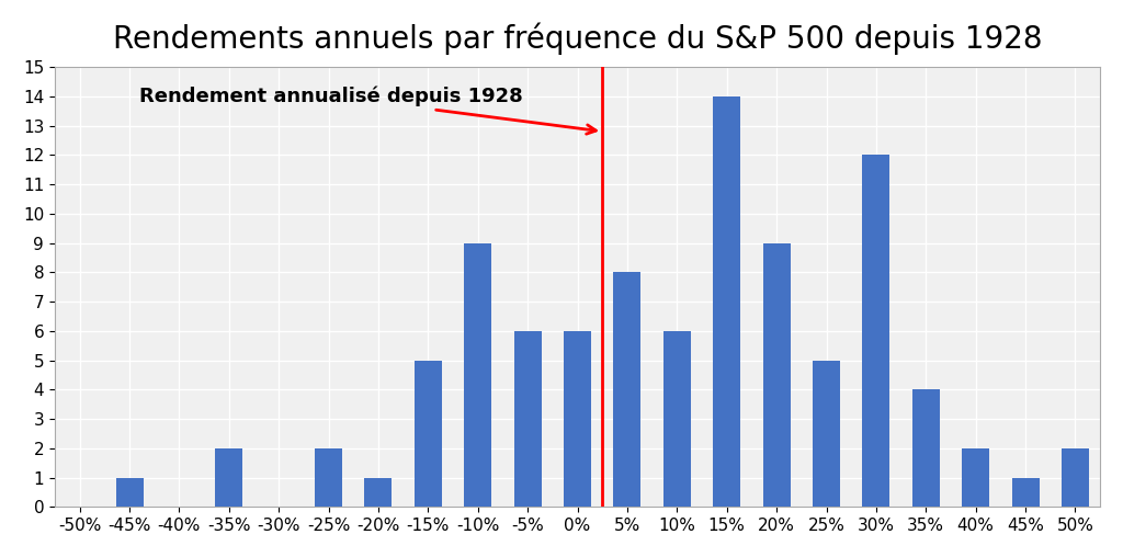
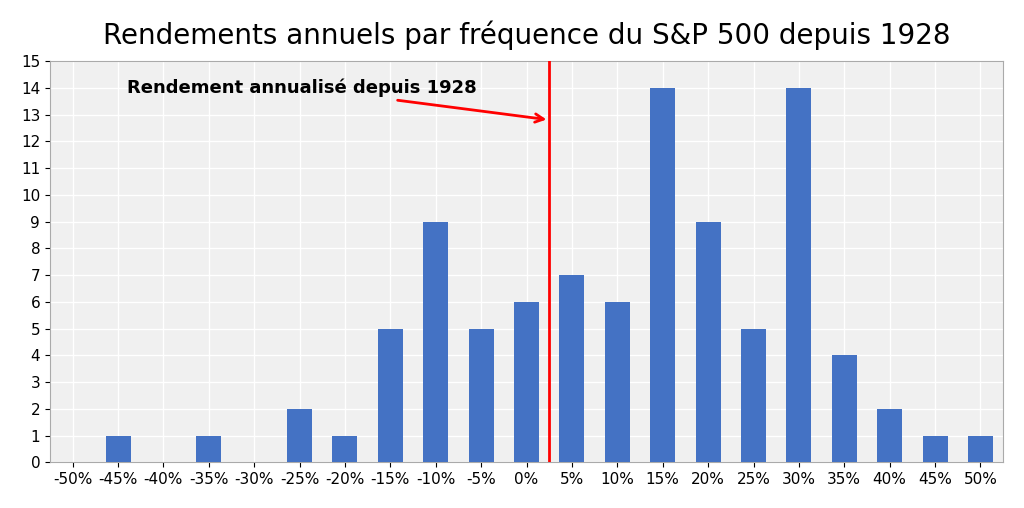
-35%: 2 -> 1
-5%: 6 -> 5
5%: 8 -> 7
30%: 12 -> 14
50%: 2 -> 1
